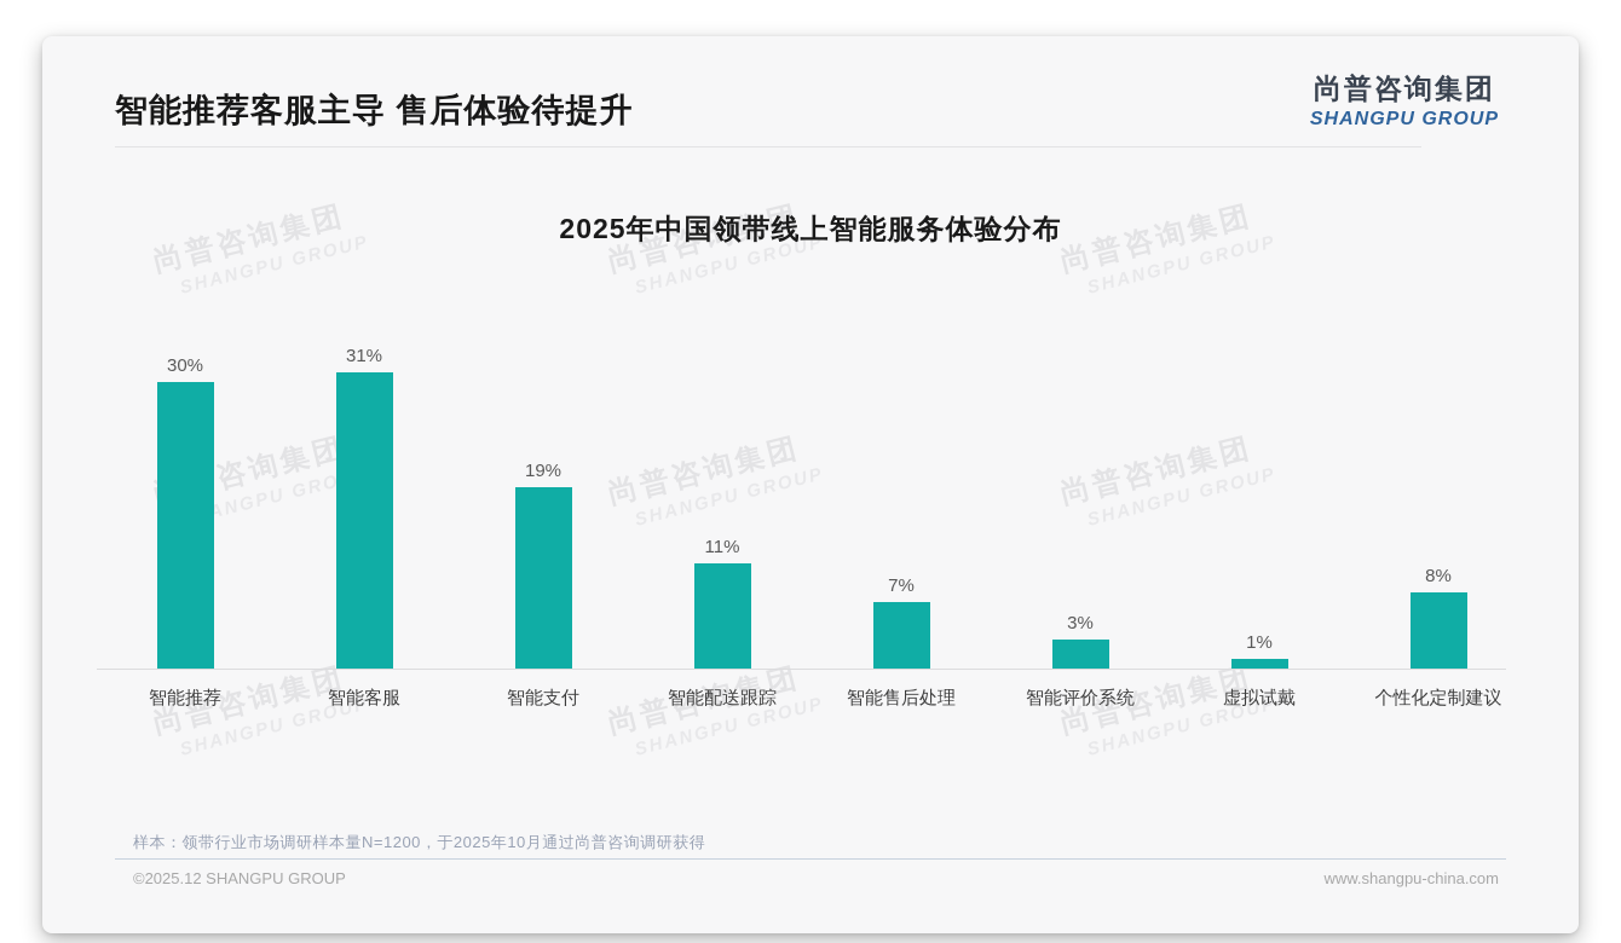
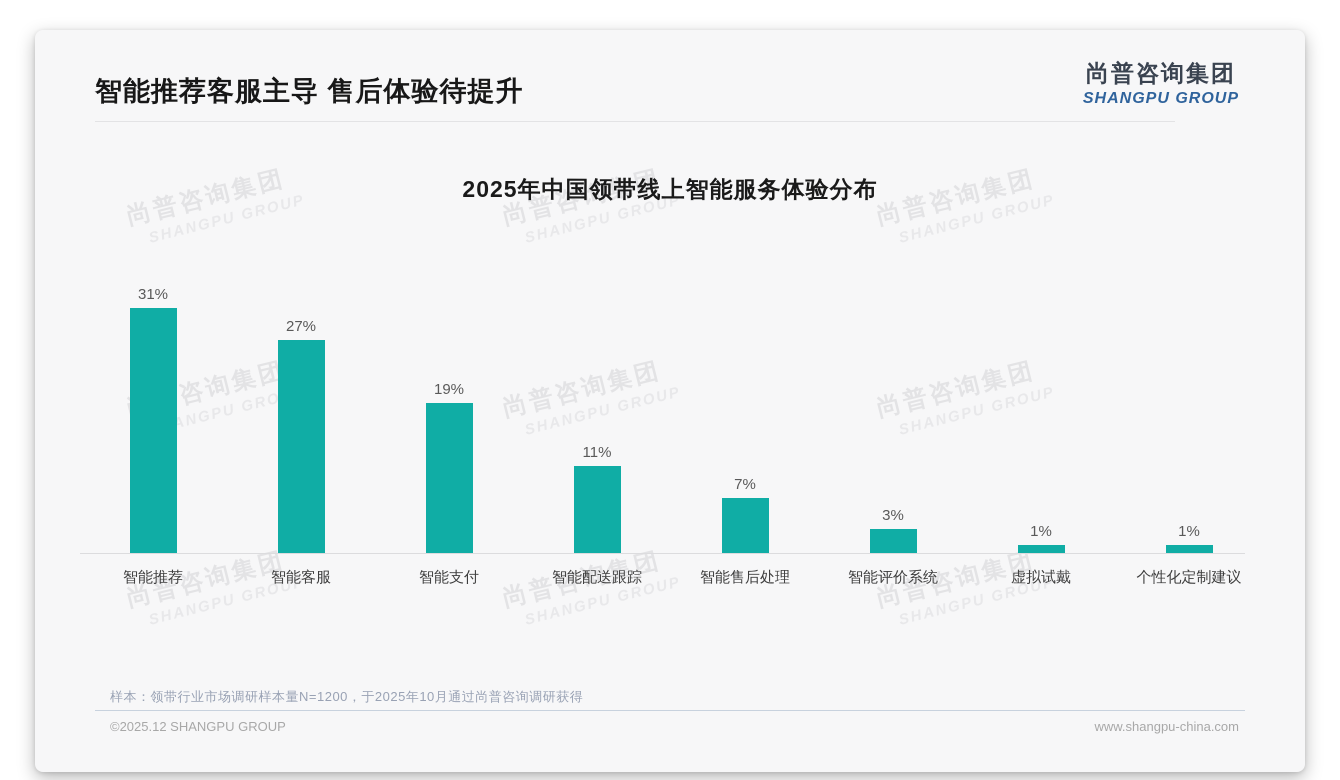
智能推荐: 30% -> 31%
智能客服: 31% -> 27%
个性化定制建议: 8% -> 1%
